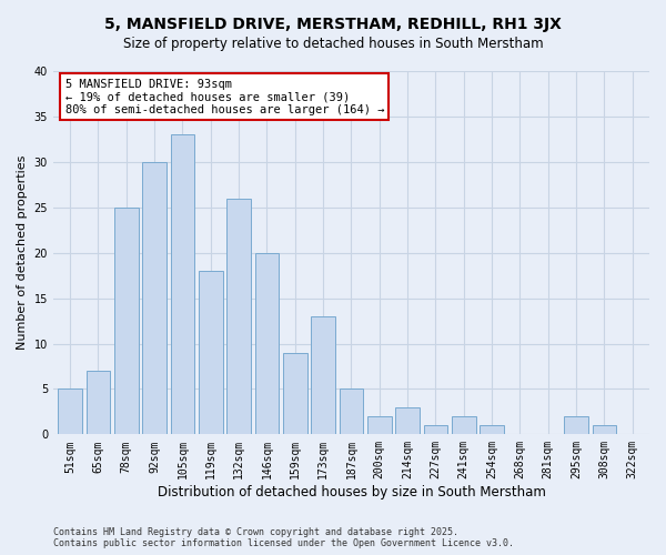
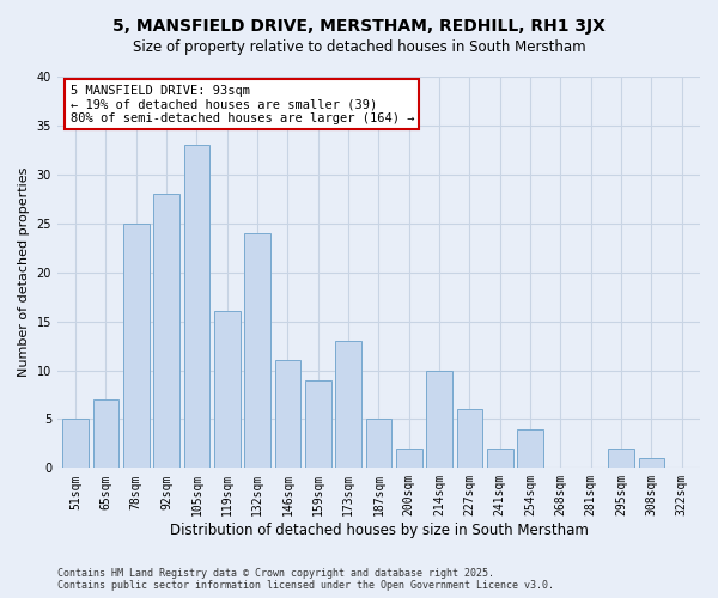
92sqm: 30 -> 28
119sqm: 18 -> 16
132sqm: 26 -> 24
146sqm: 20 -> 11
214sqm: 3 -> 10
227sqm: 1 -> 6
254sqm: 1 -> 4
